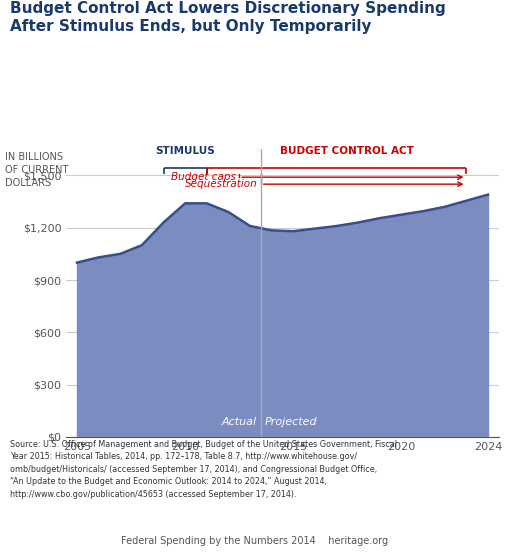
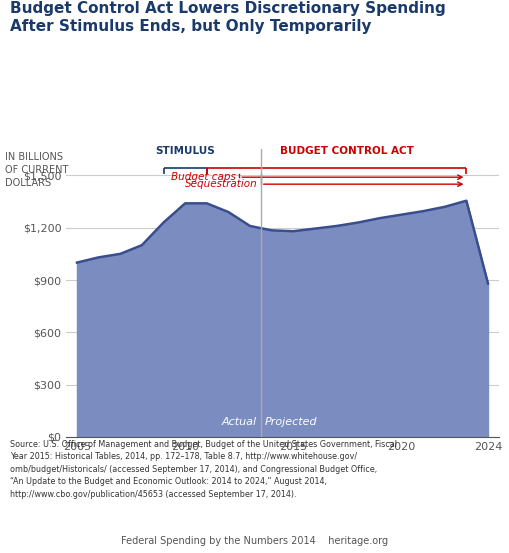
2024: $1,390 -> $880
